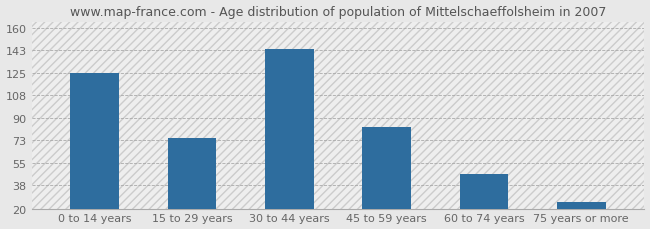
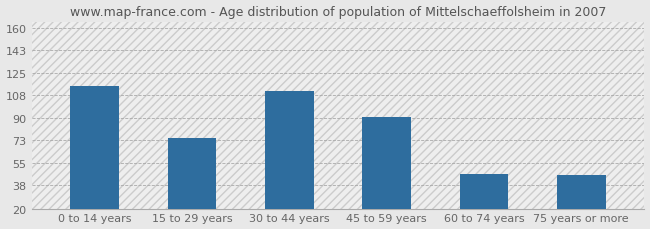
0 to 14 years: 125 -> 115
30 to 44 years: 144 -> 111
45 to 59 years: 83 -> 91
75 years or more: 25 -> 46
